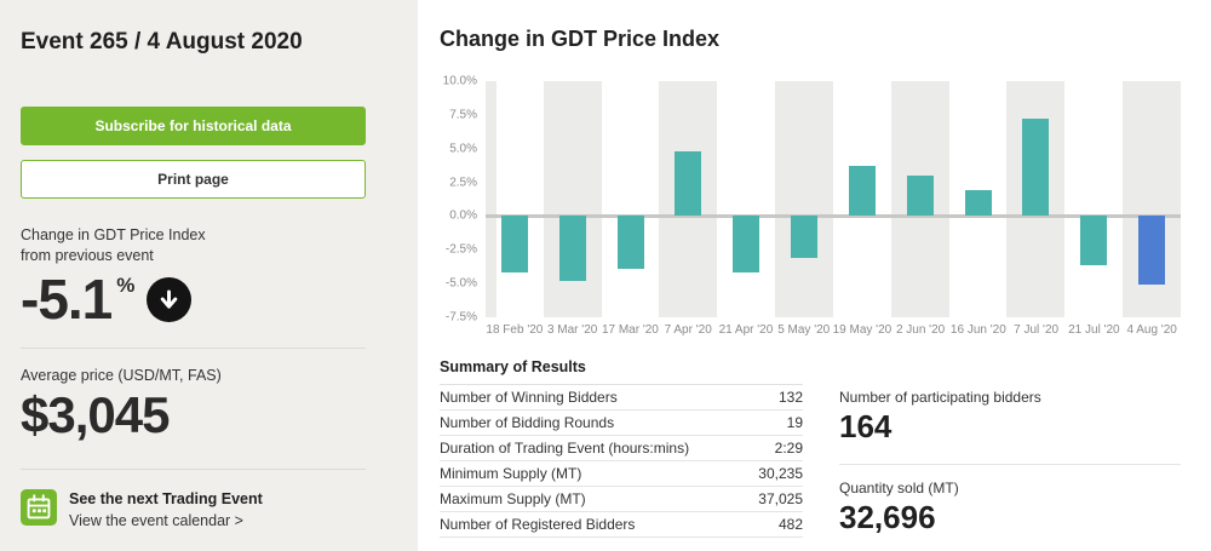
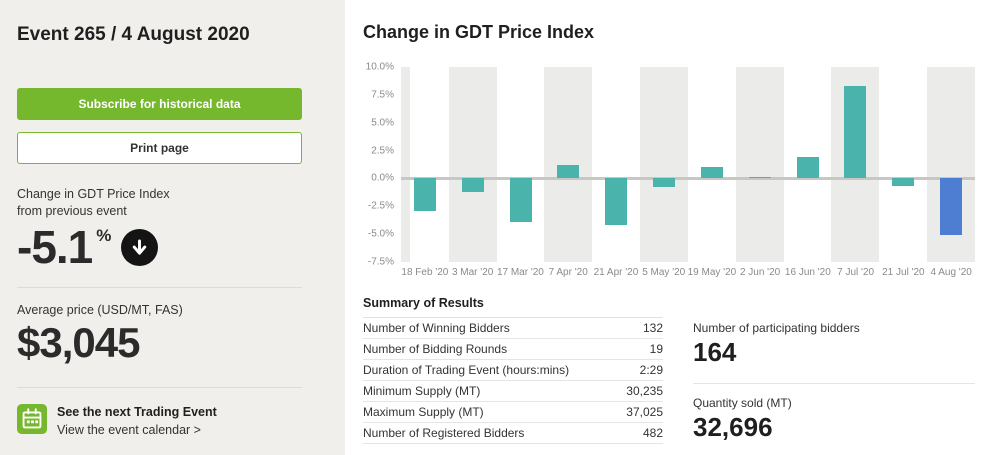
18 Feb '20: -4.2% -> -2.9%
3 Mar '20: -4.8% -> -1.2%
7 Apr '20: 4.8% -> 1.2%
5 May '20: -3.1% -> -0.8%
19 May '20: 3.7% -> 1.0%
2 Jun '20: 3.0% -> 0.1%
7 Jul '20: 7.2% -> 8.3%
21 Jul '20: -3.6% -> -0.7%
